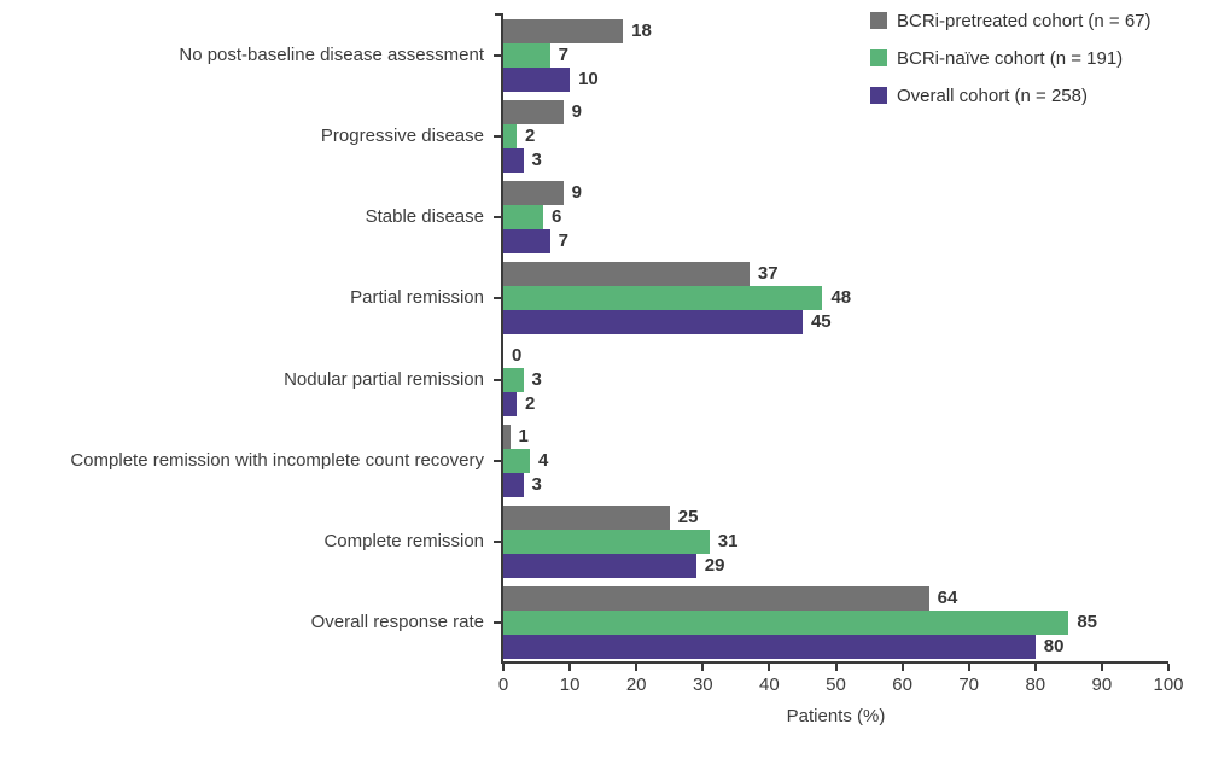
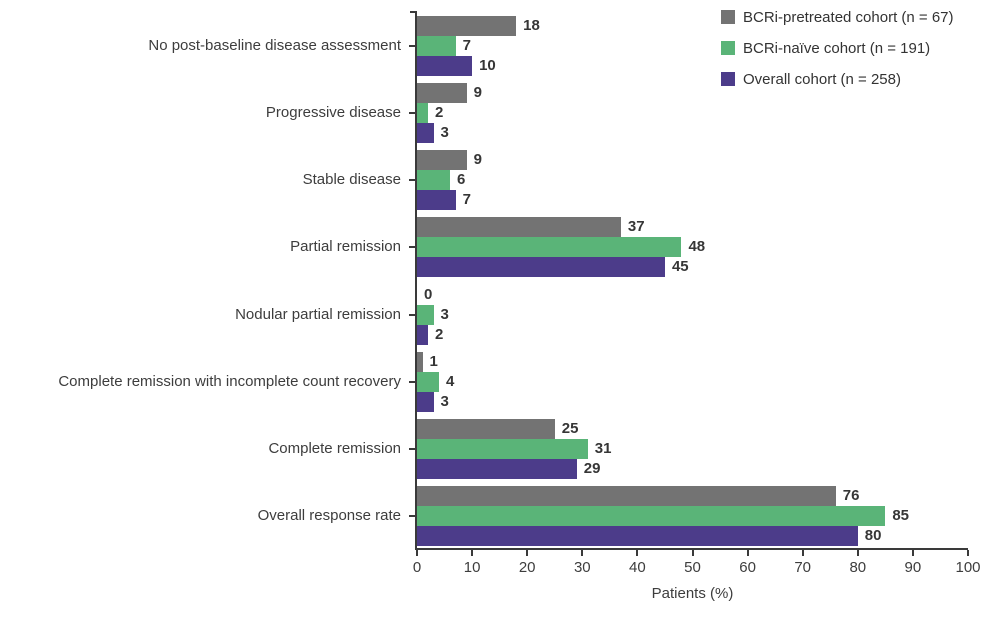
BCRi-pretreated cohort (n = 67)/Overall response rate: 64 -> 76
